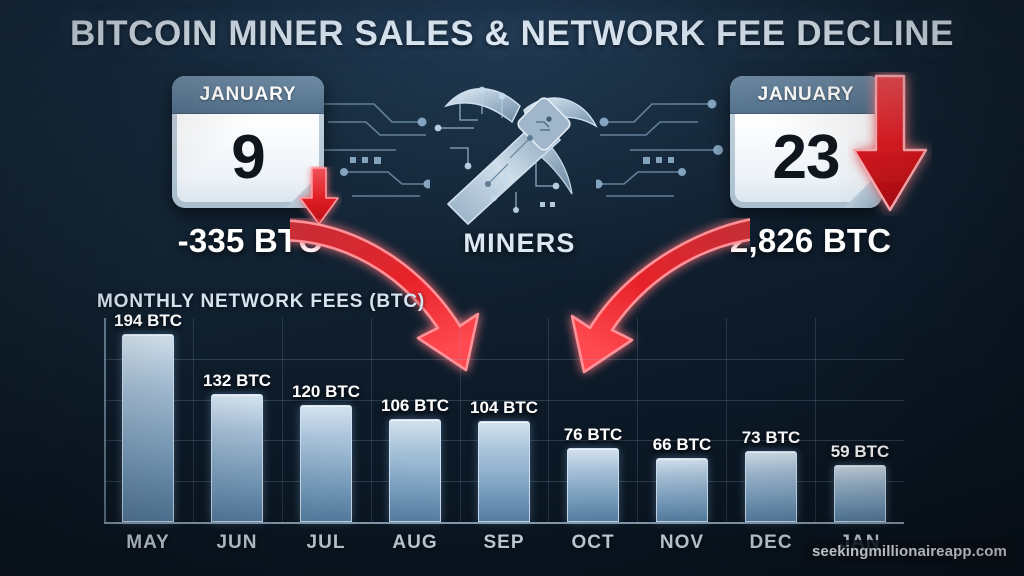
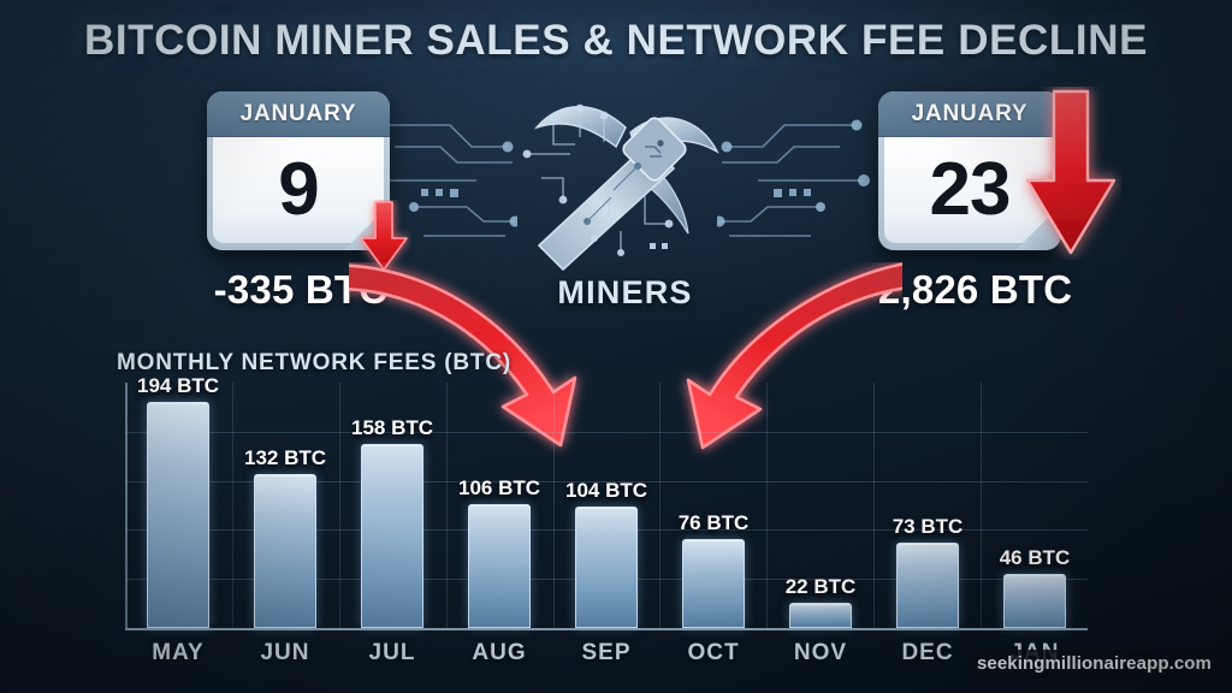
JUL: 120 -> 158
NOV: 66 -> 22
JAN: 59 -> 46
